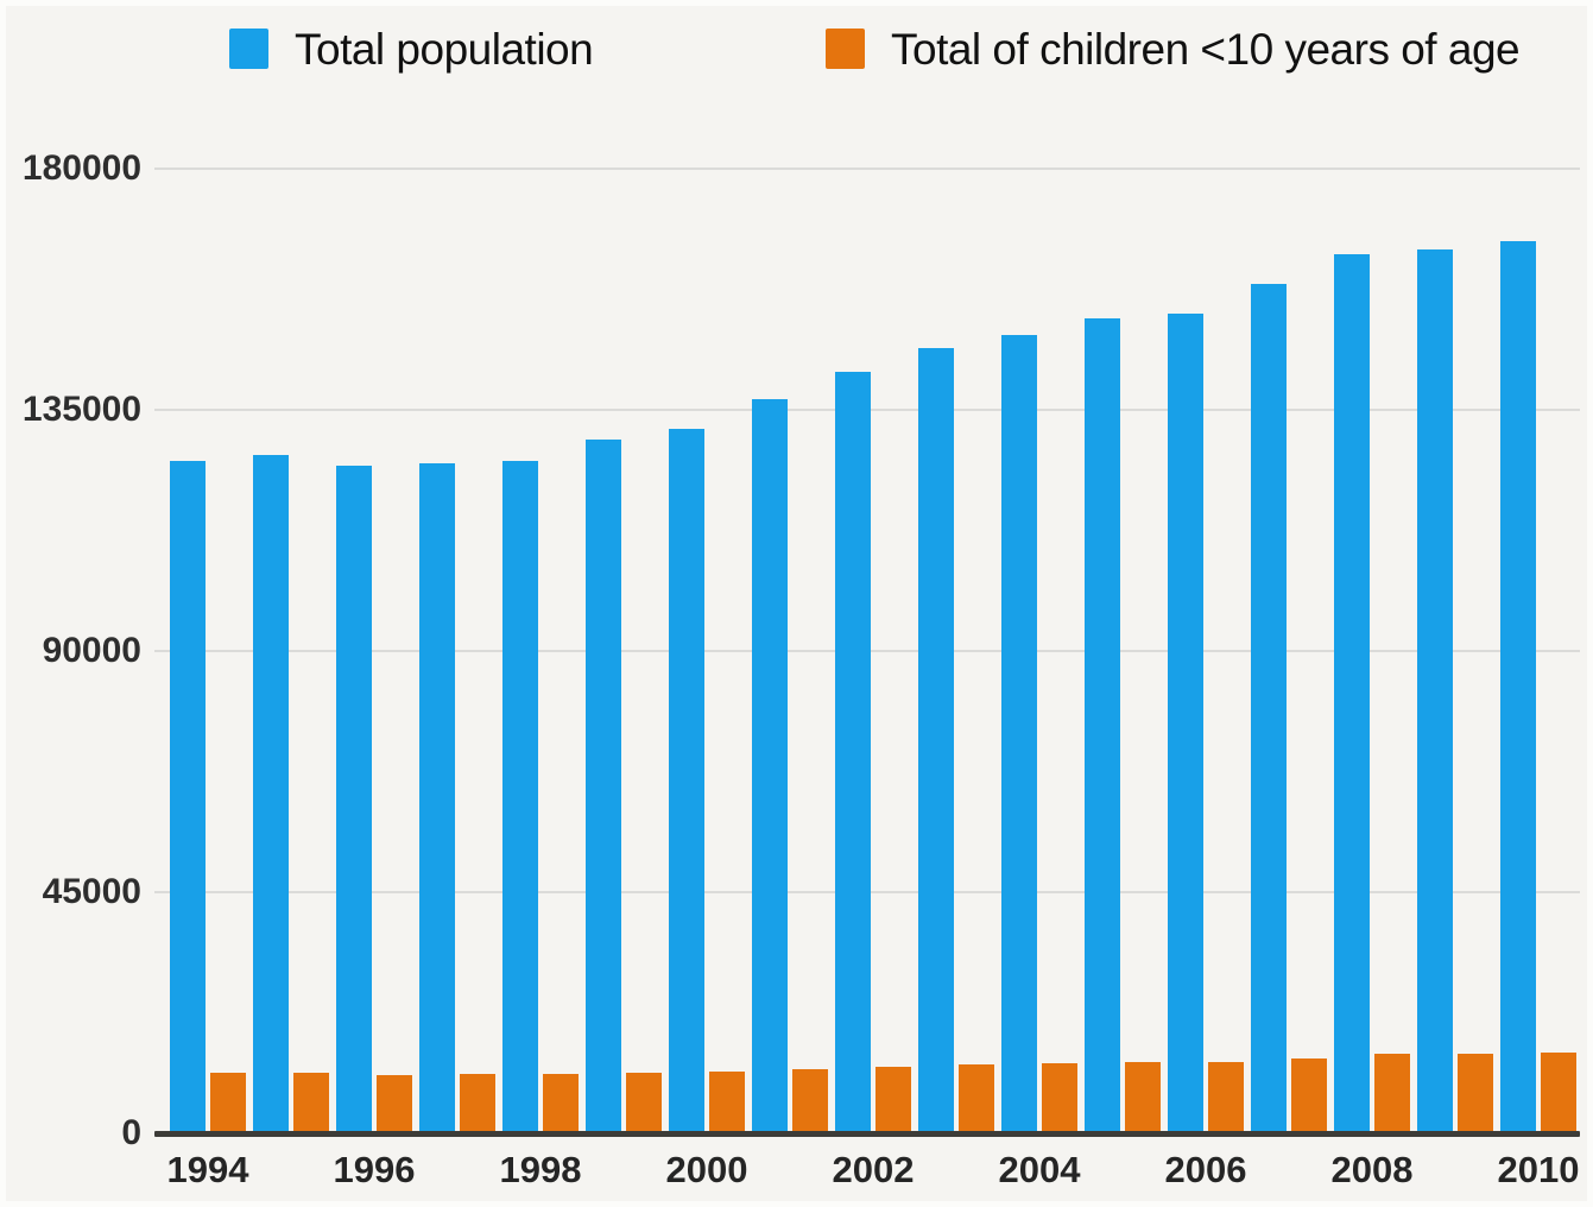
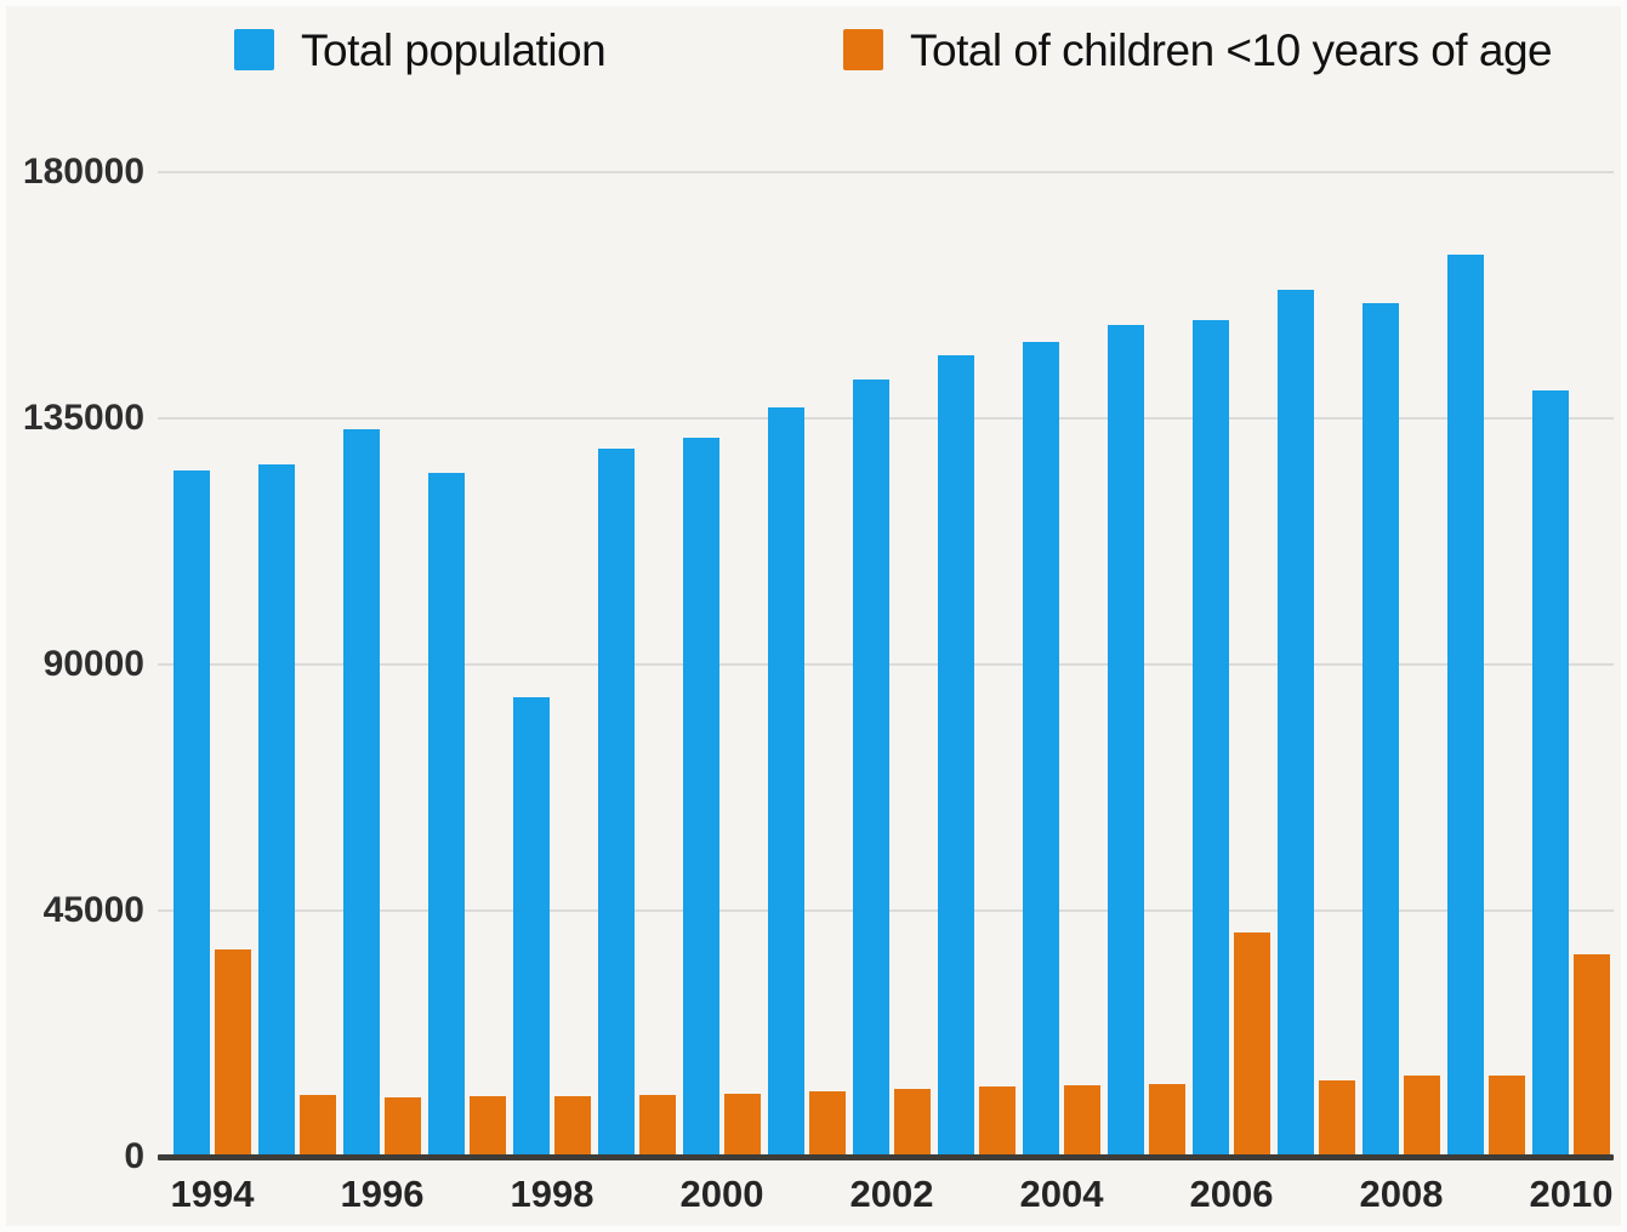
Total of children <10 years of age/1994: 11000 -> 38000
Total population/1996: 124000 -> 133000
Total population/1998: 126000 -> 84000
Total of children <10 years of age/2006: 13000 -> 41000
Total population/2008: 164000 -> 156000
Total population/2010: 166000 -> 140000
Total of children <10 years of age/2010: 15000 -> 37000
